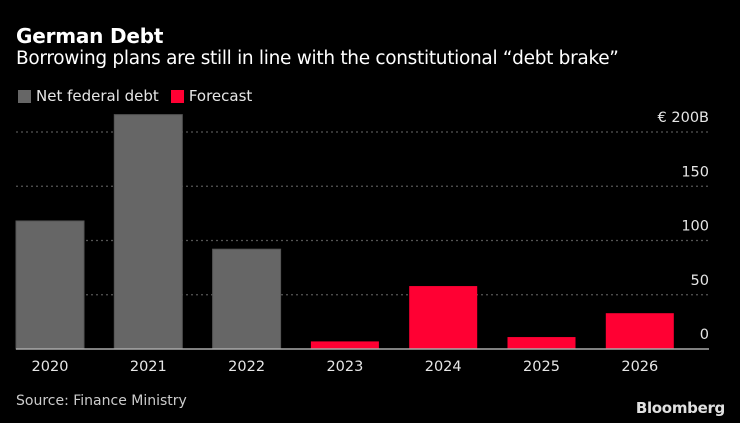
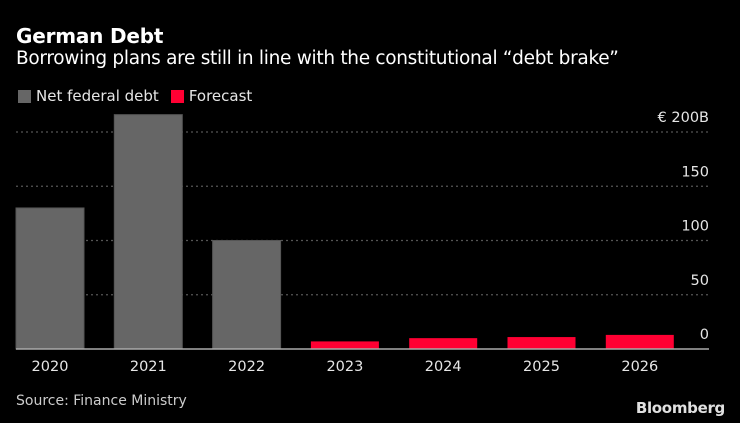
Net federal debt/2020: 118 -> 130
Net federal debt/2022: 92 -> 100
Forecast/2024: 58 -> 10
Forecast/2026: 33 -> 13
